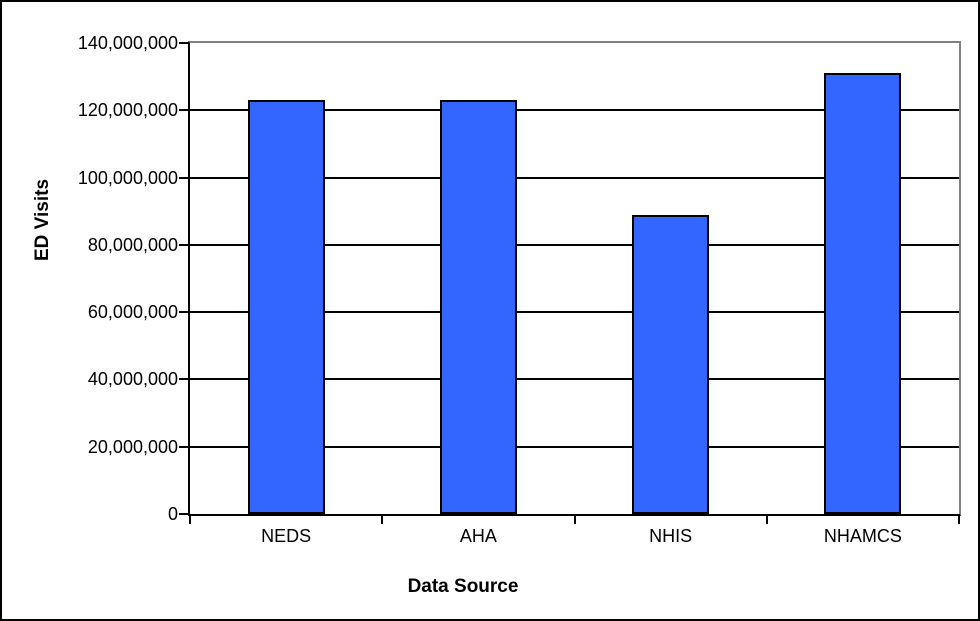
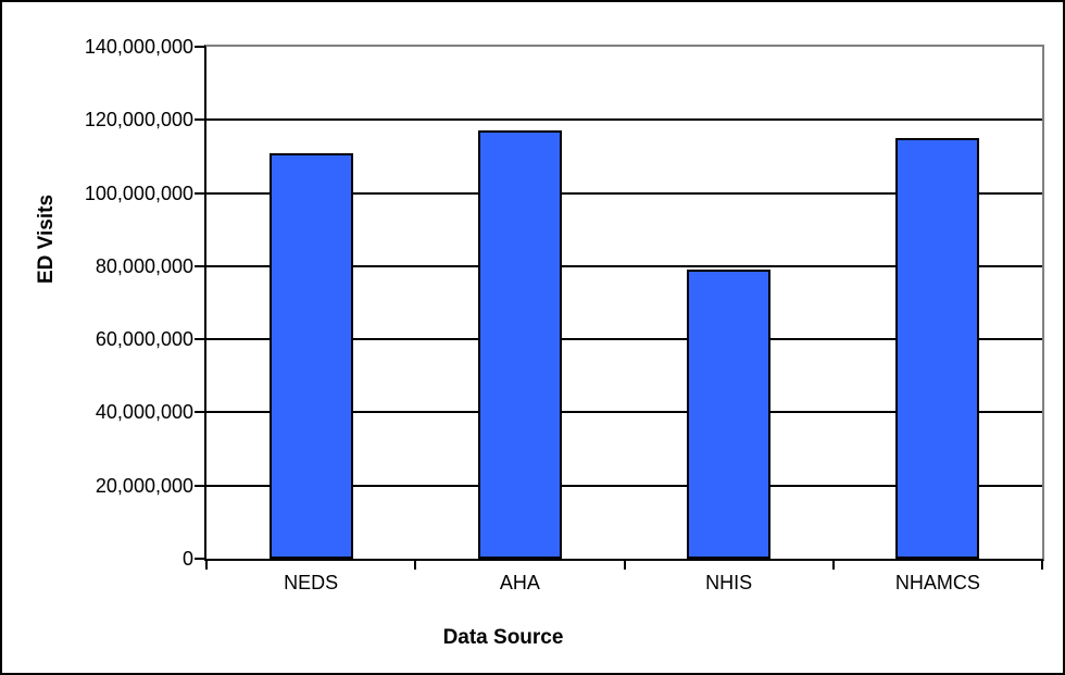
NEDS: 123000000 -> 111000000
AHA: 123000000 -> 117000000
NHIS: 89000000 -> 79000000
NHAMCS: 131000000 -> 115000000
